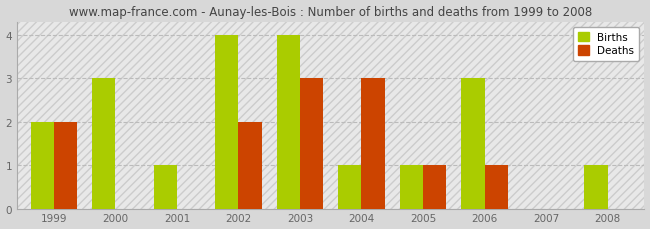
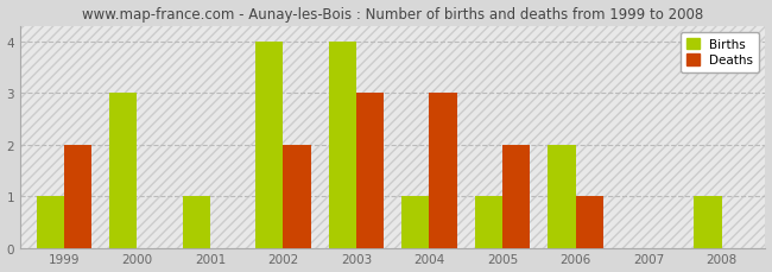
Births/1999: 2 -> 1
Deaths/2005: 1 -> 2
Births/2006: 3 -> 2
